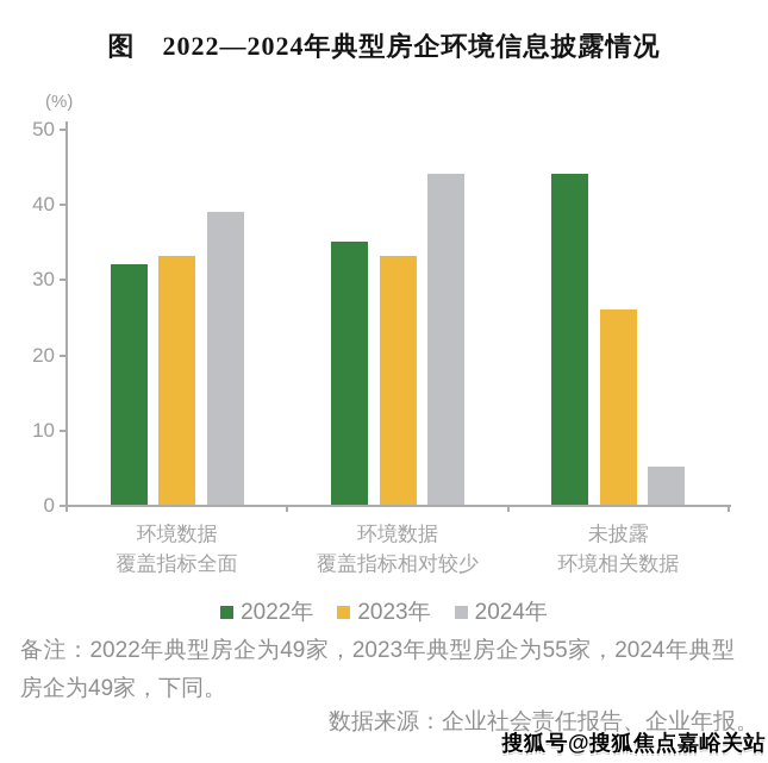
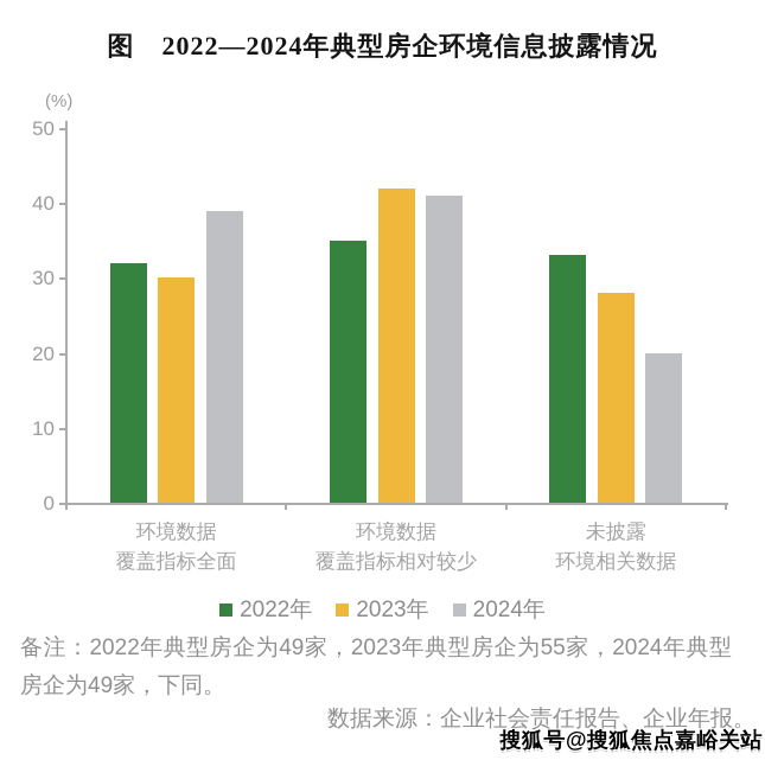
2023年/环境数据 覆盖指标全面: 33 -> 30
2023年/环境数据 覆盖指标相对较少: 33 -> 42
2024年/环境数据 覆盖指标相对较少: 44 -> 41
2022年/未披露 环境相关数据: 44 -> 33
2023年/未披露 环境相关数据: 26 -> 28
2024年/未披露 环境相关数据: 5 -> 20
